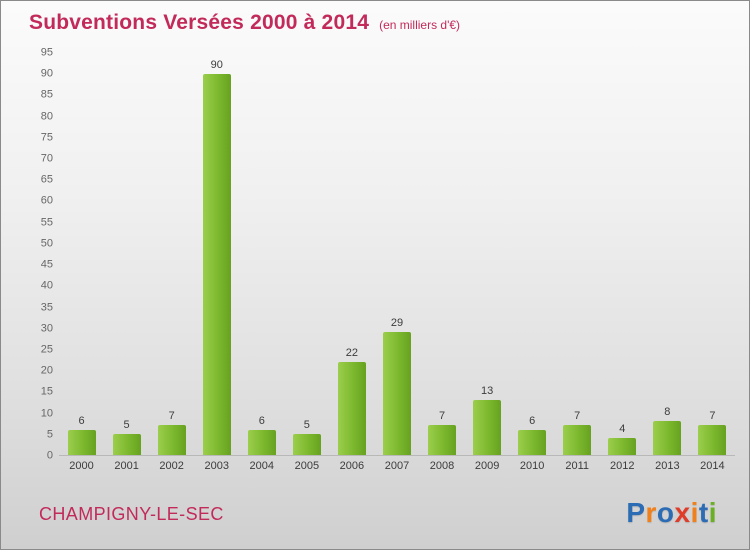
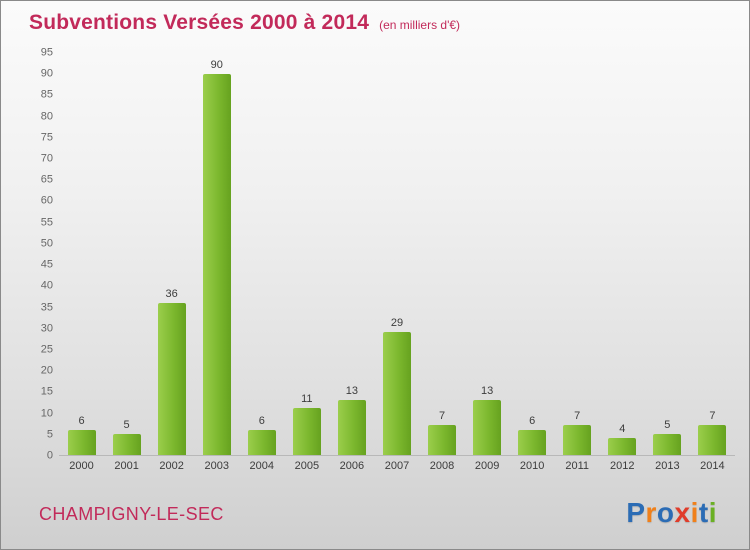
2002: 7 -> 36
2005: 5 -> 11
2006: 22 -> 13
2013: 8 -> 5
